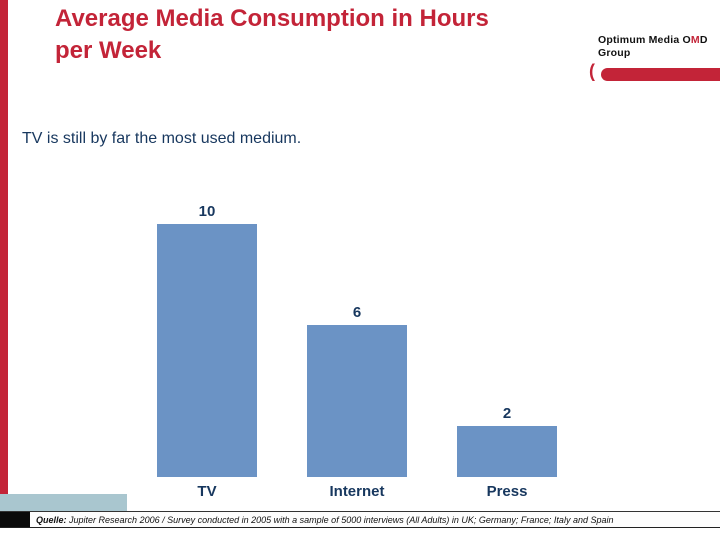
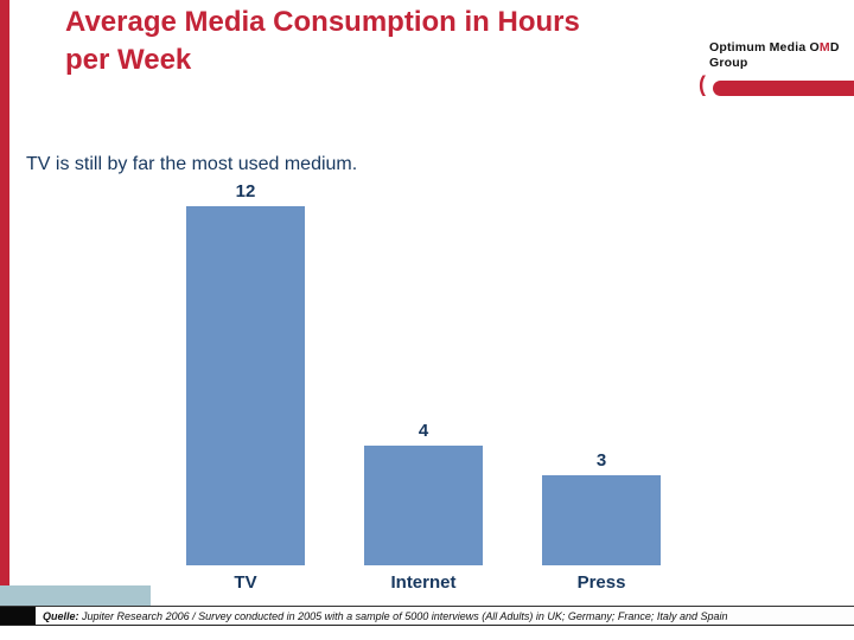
TV: 10 -> 12
Internet: 6 -> 4
Press: 2 -> 3
